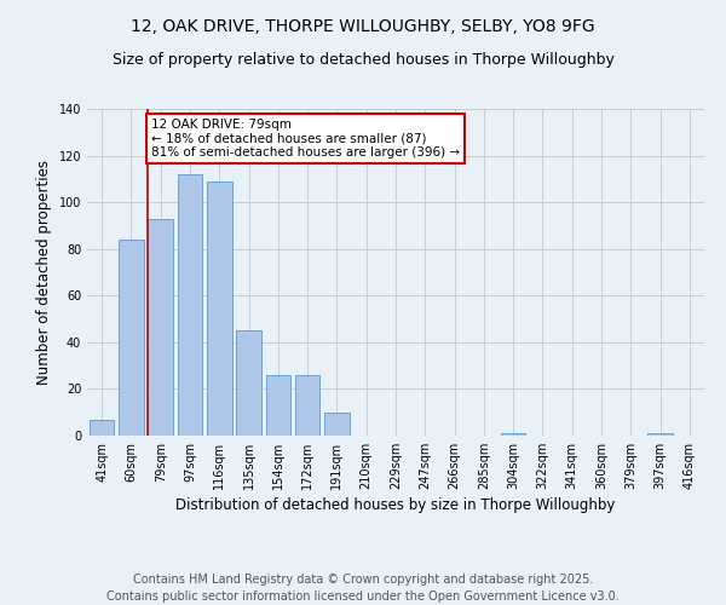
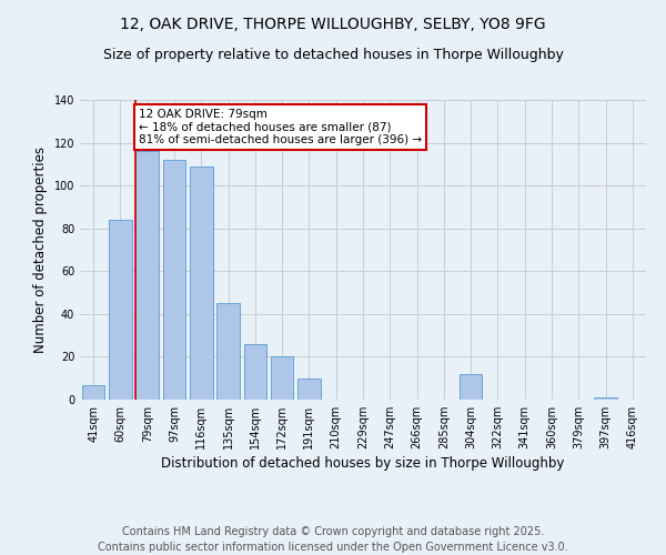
79sqm: 93 -> 116
172sqm: 26 -> 20
304sqm: 1 -> 12
